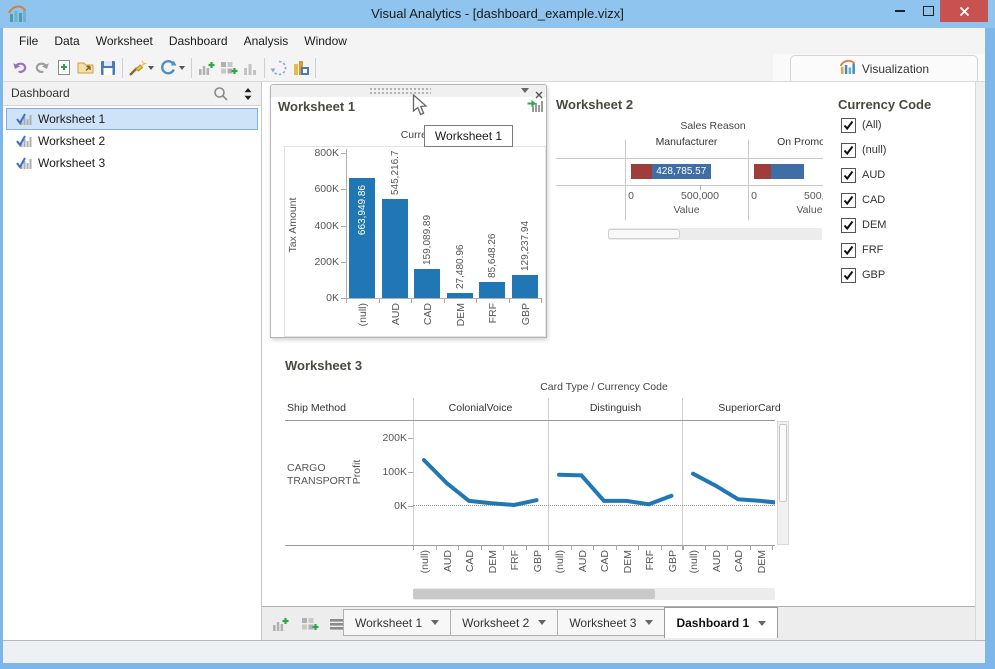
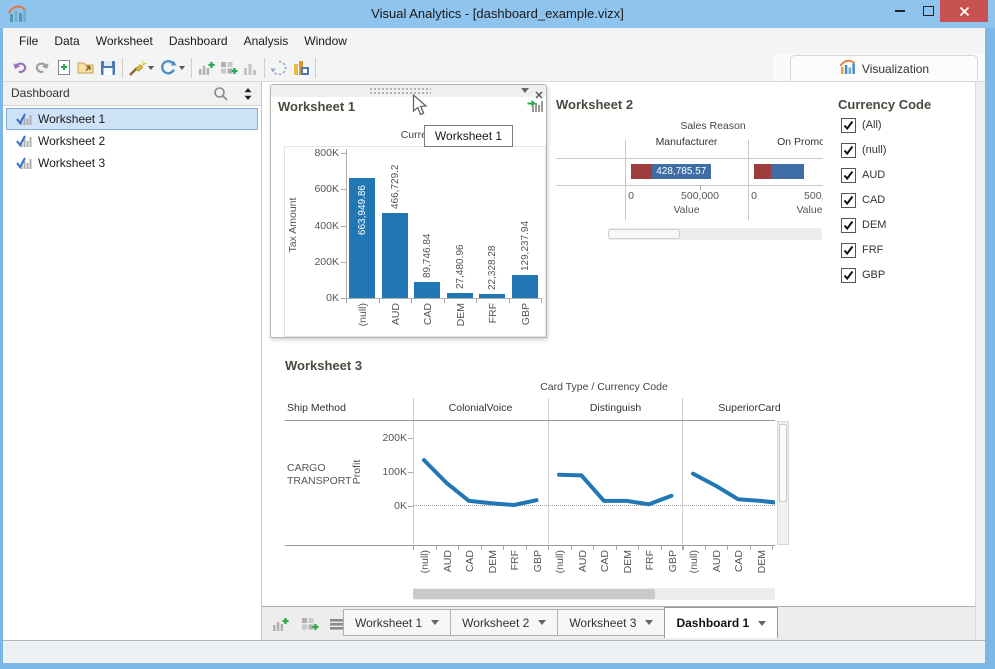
Currency Code/AUD: 545,216.7 -> 466,729.2
Currency Code/CAD: 159,089.89 -> 89,746.84
Currency Code/FRF: 85,648.26 -> 22,328.28
